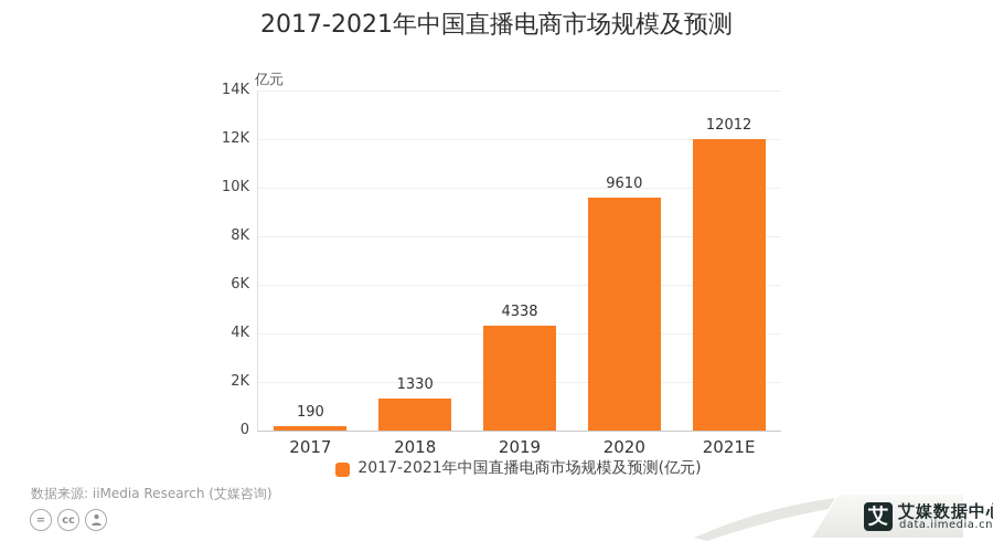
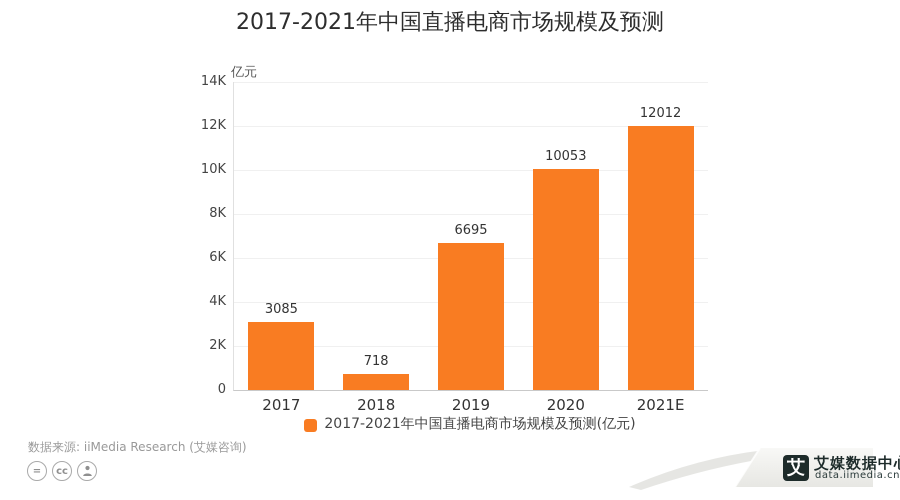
2017: 190 -> 3085
2018: 1330 -> 718
2019: 4338 -> 6695
2020: 9610 -> 10053
